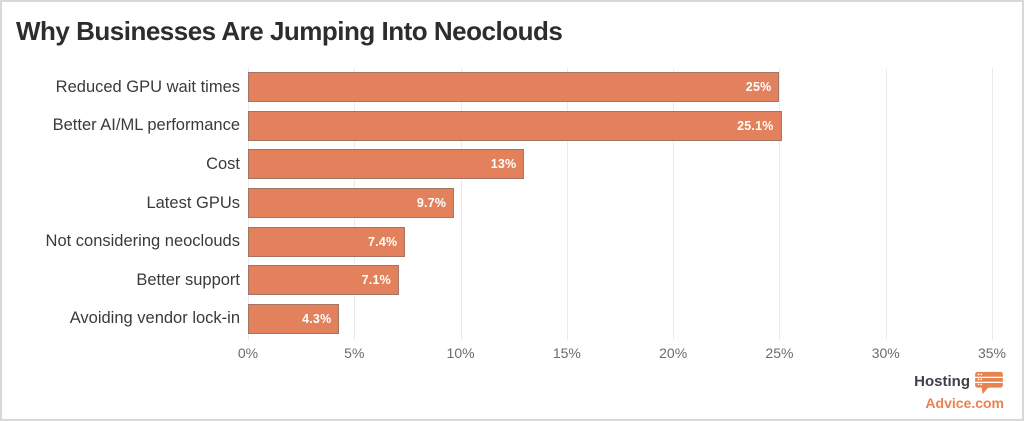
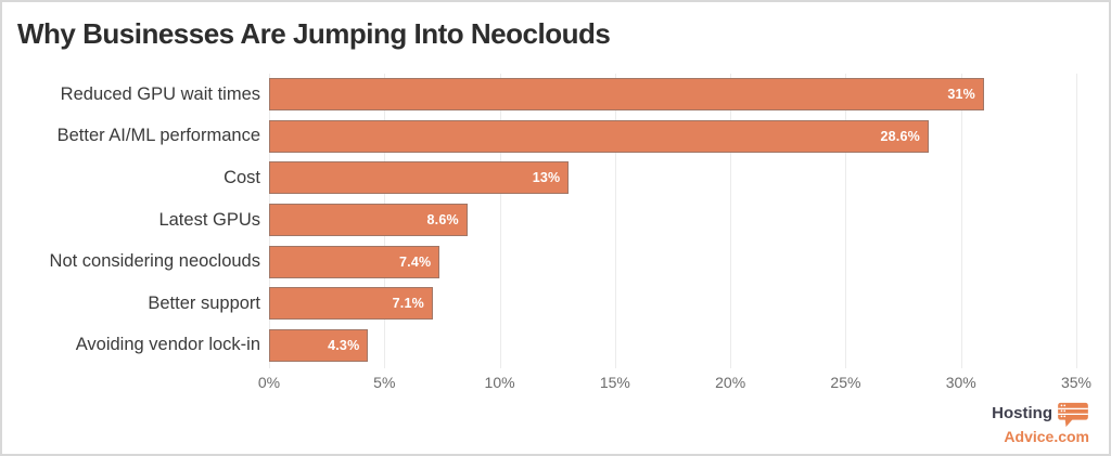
Reduced GPU wait times: 25% -> 31%
Better AI/ML performance: 25.1% -> 28.6%
Latest GPUs: 9.7% -> 8.6%
